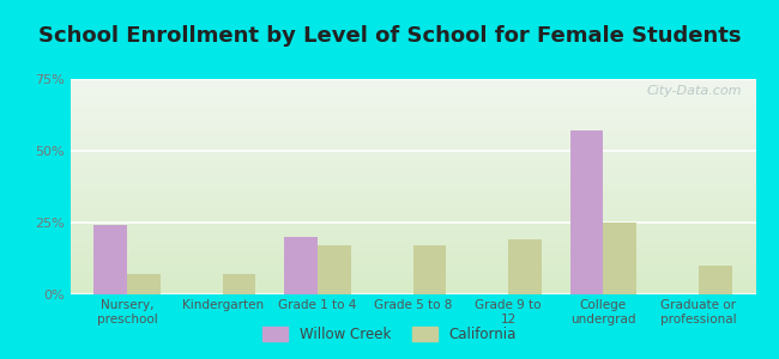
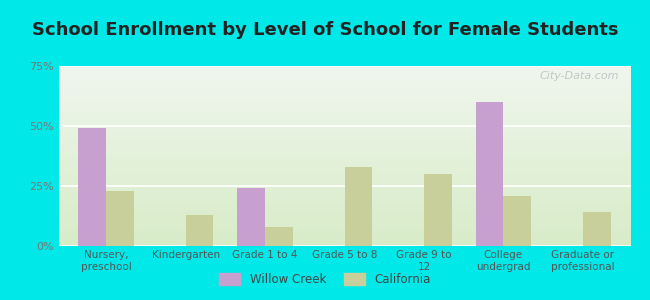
Willow Creek/Nursery, preschool: 24% -> 49%
California/Nursery, preschool: 7% -> 23%
California/Kindergarten: 7% -> 13%
Willow Creek/Grade 1 to 4: 20% -> 24%
California/Grade 1 to 4: 17% -> 8%
California/Grade 5 to 8: 17% -> 33%
California/Grade 9 to 12: 19% -> 30%
Willow Creek/College undergrad: 57% -> 60%
California/College undergrad: 25% -> 21%
California/Graduate or professional: 10% -> 14%
